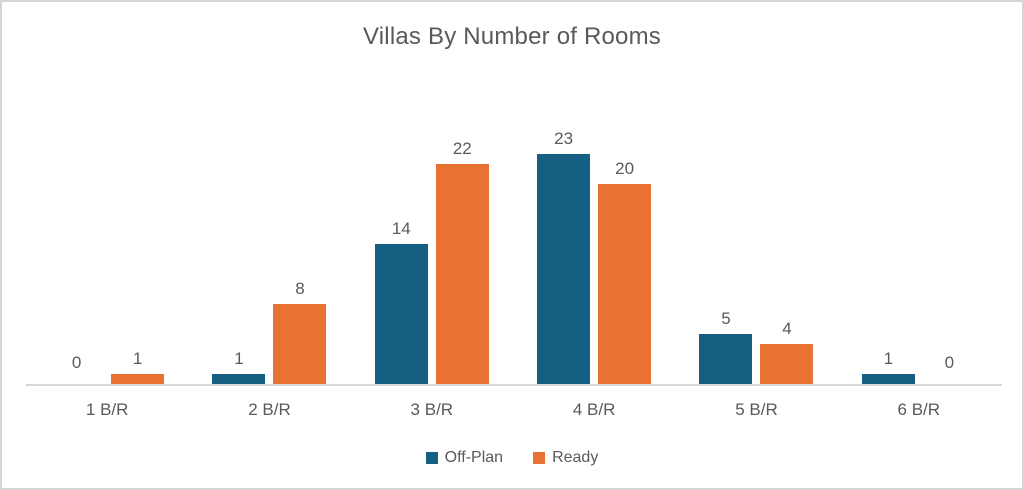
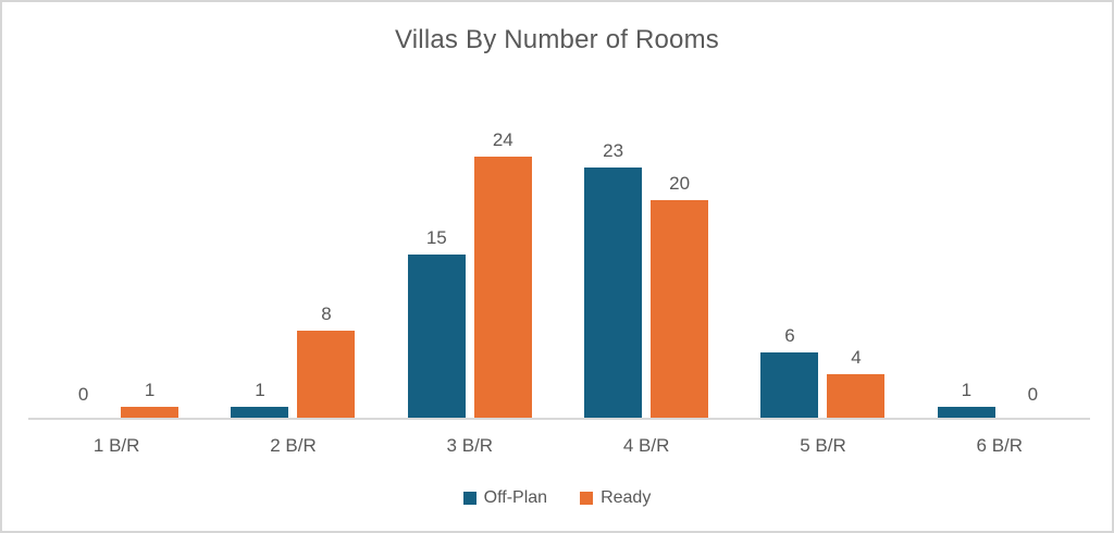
Off-Plan/3 B/R: 14 -> 15
Ready/3 B/R: 22 -> 24
Off-Plan/5 B/R: 5 -> 6
